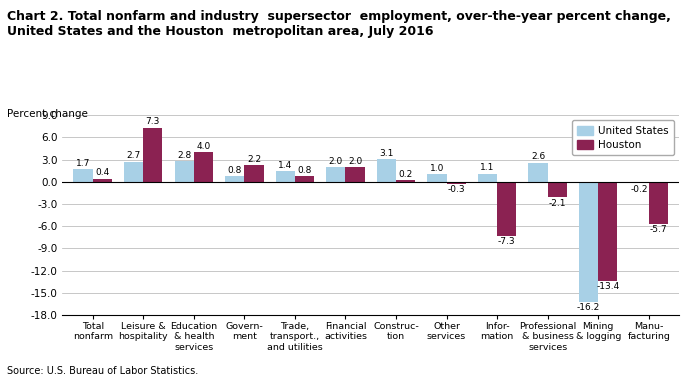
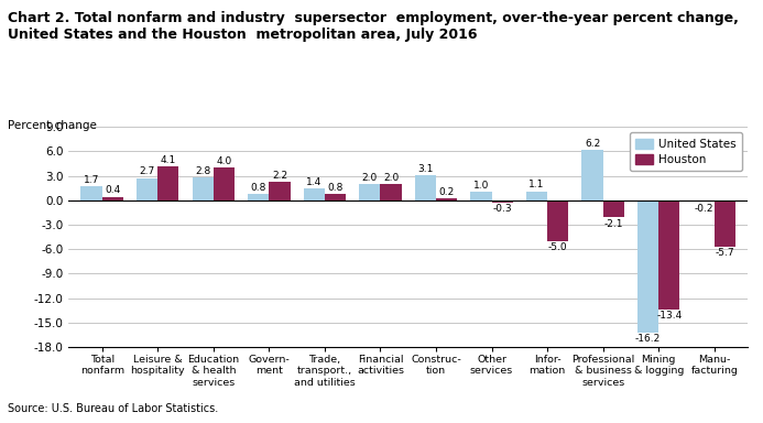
Houston/Leisure & hospitality: 7.3 -> 4.1
Houston/Infor- mation: -7.3 -> -5.0
United States/Professional & business services: 2.6 -> 6.2
